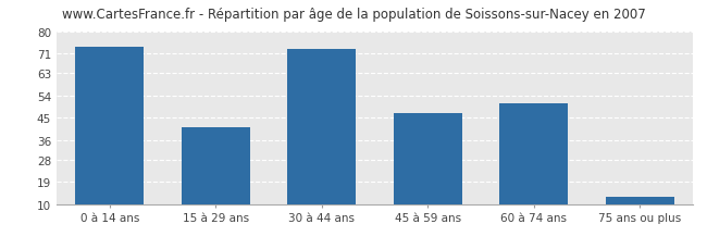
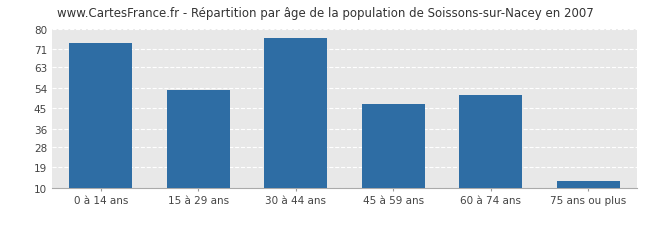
15 à 29 ans: 41 -> 53
30 à 44 ans: 73 -> 76
